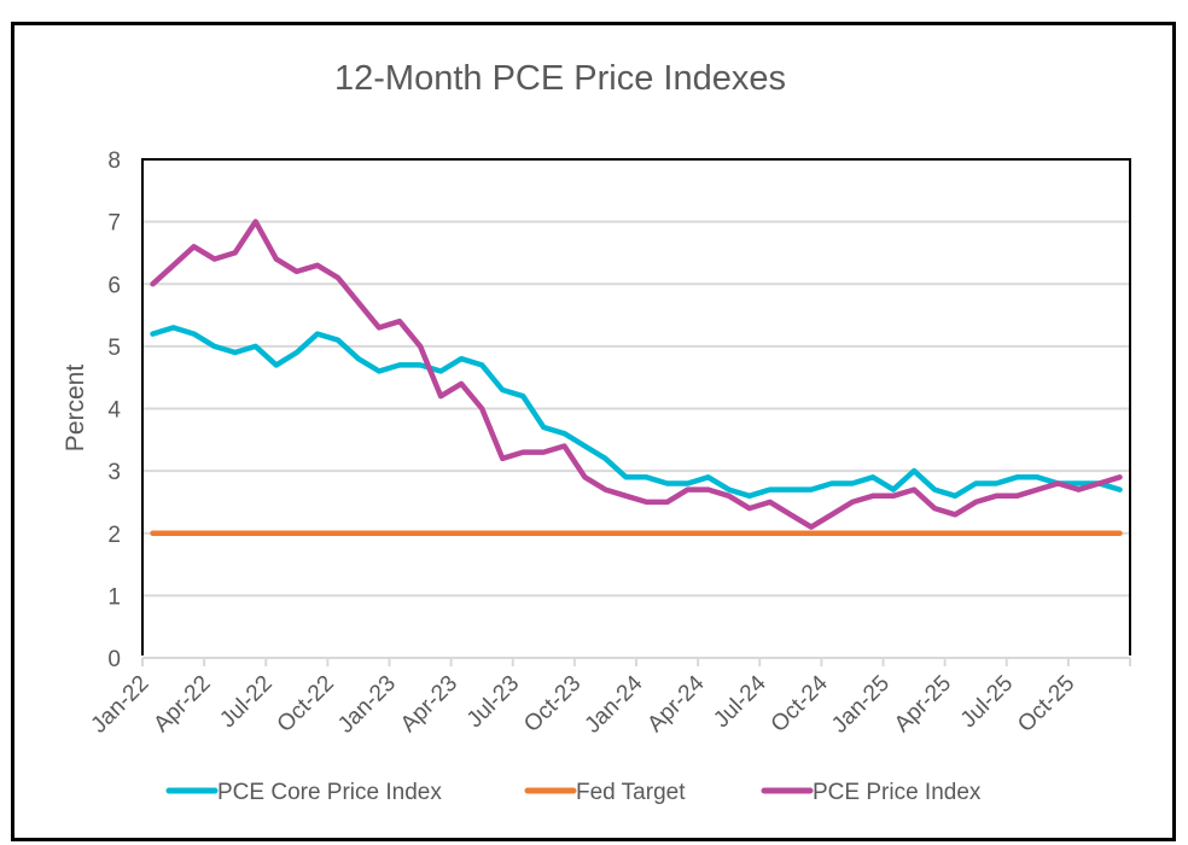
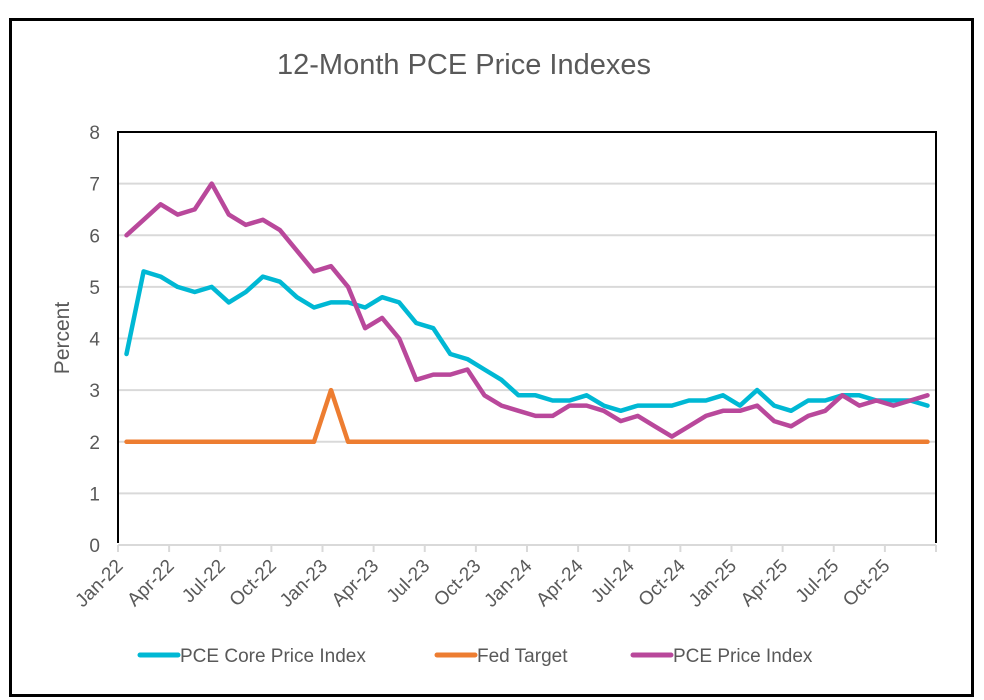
PCE Core Price Index/Jan-22: 5.2 -> 3.7
Fed Target/Jan-23: 2 -> 3
PCE Price Index/Jul-25: 2.6 -> 2.9
